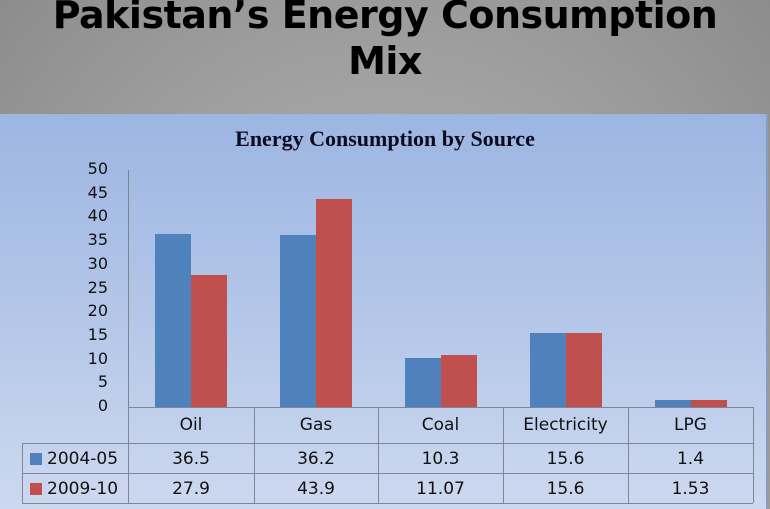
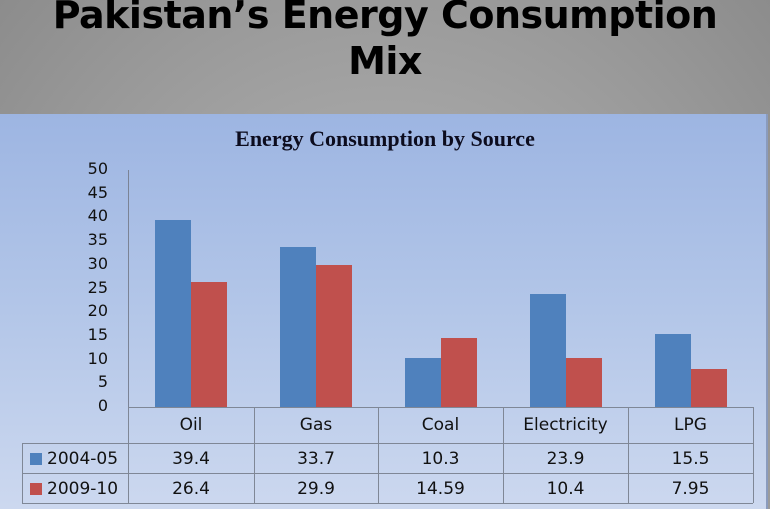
2004-05/Oil: 36.5 -> 39.4
2009-10/Oil: 27.9 -> 26.4
2004-05/Gas: 36.2 -> 33.7
2009-10/Gas: 43.9 -> 29.9
2009-10/Coal: 11.07 -> 14.59
2004-05/Electricity: 15.6 -> 23.9
2009-10/Electricity: 15.6 -> 10.4
2004-05/LPG: 1.4 -> 15.5
2009-10/LPG: 1.53 -> 7.95
